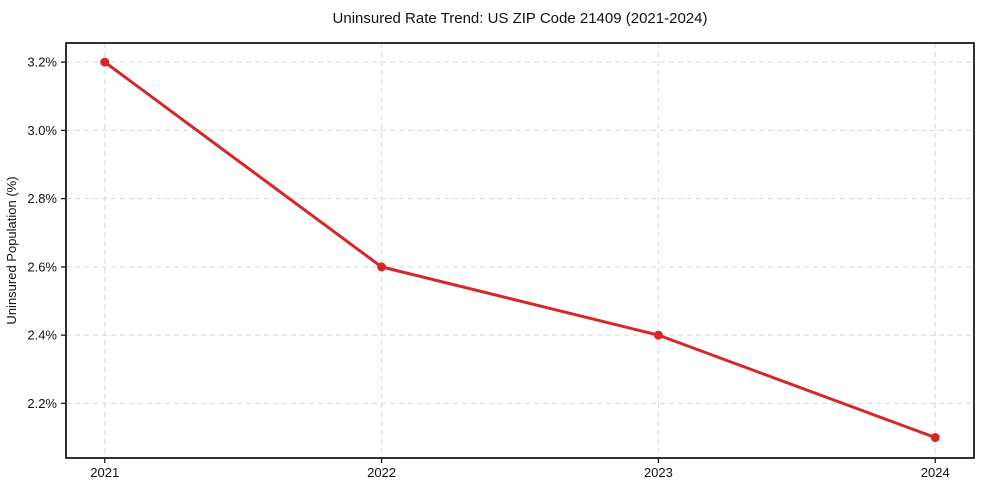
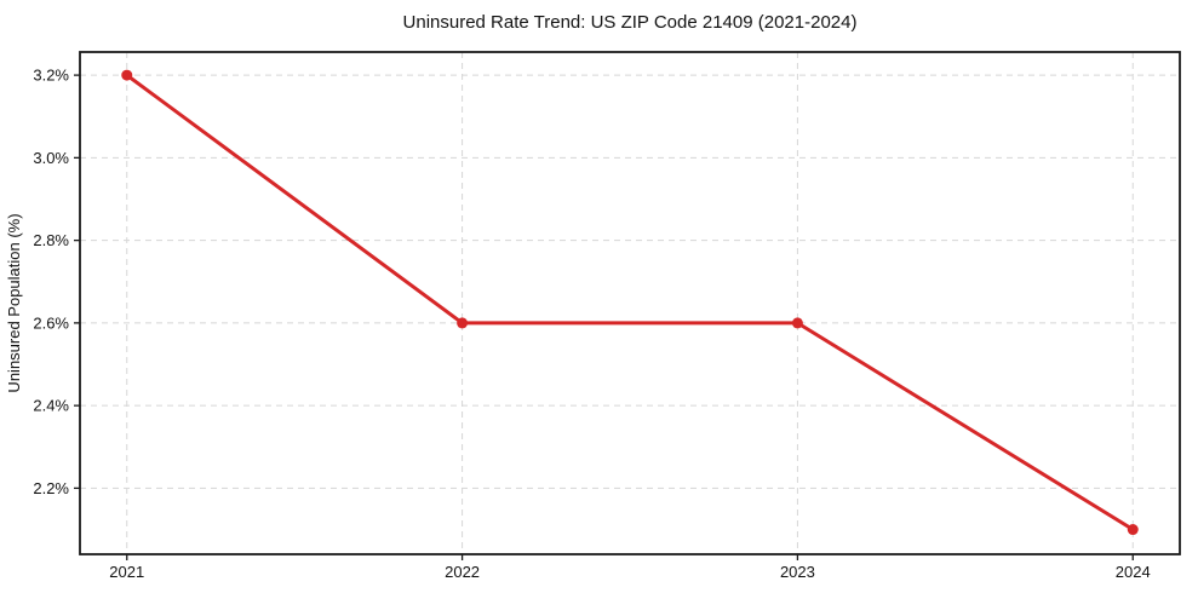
2023: 2.4% -> 2.6%
